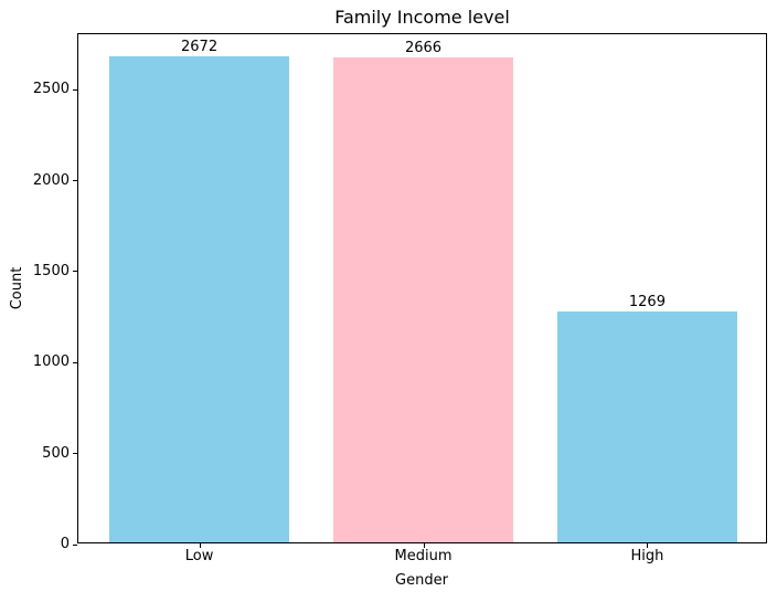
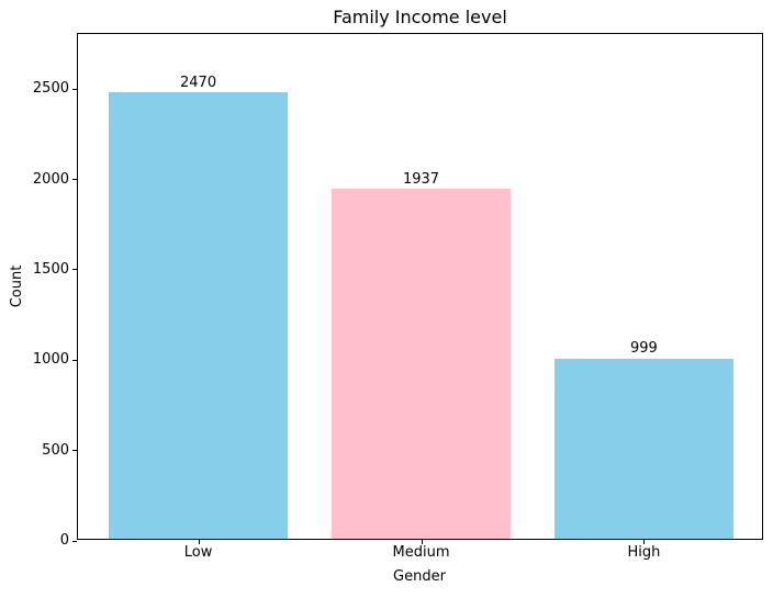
Low: 2672 -> 2470
Medium: 2666 -> 1937
High: 1269 -> 999
